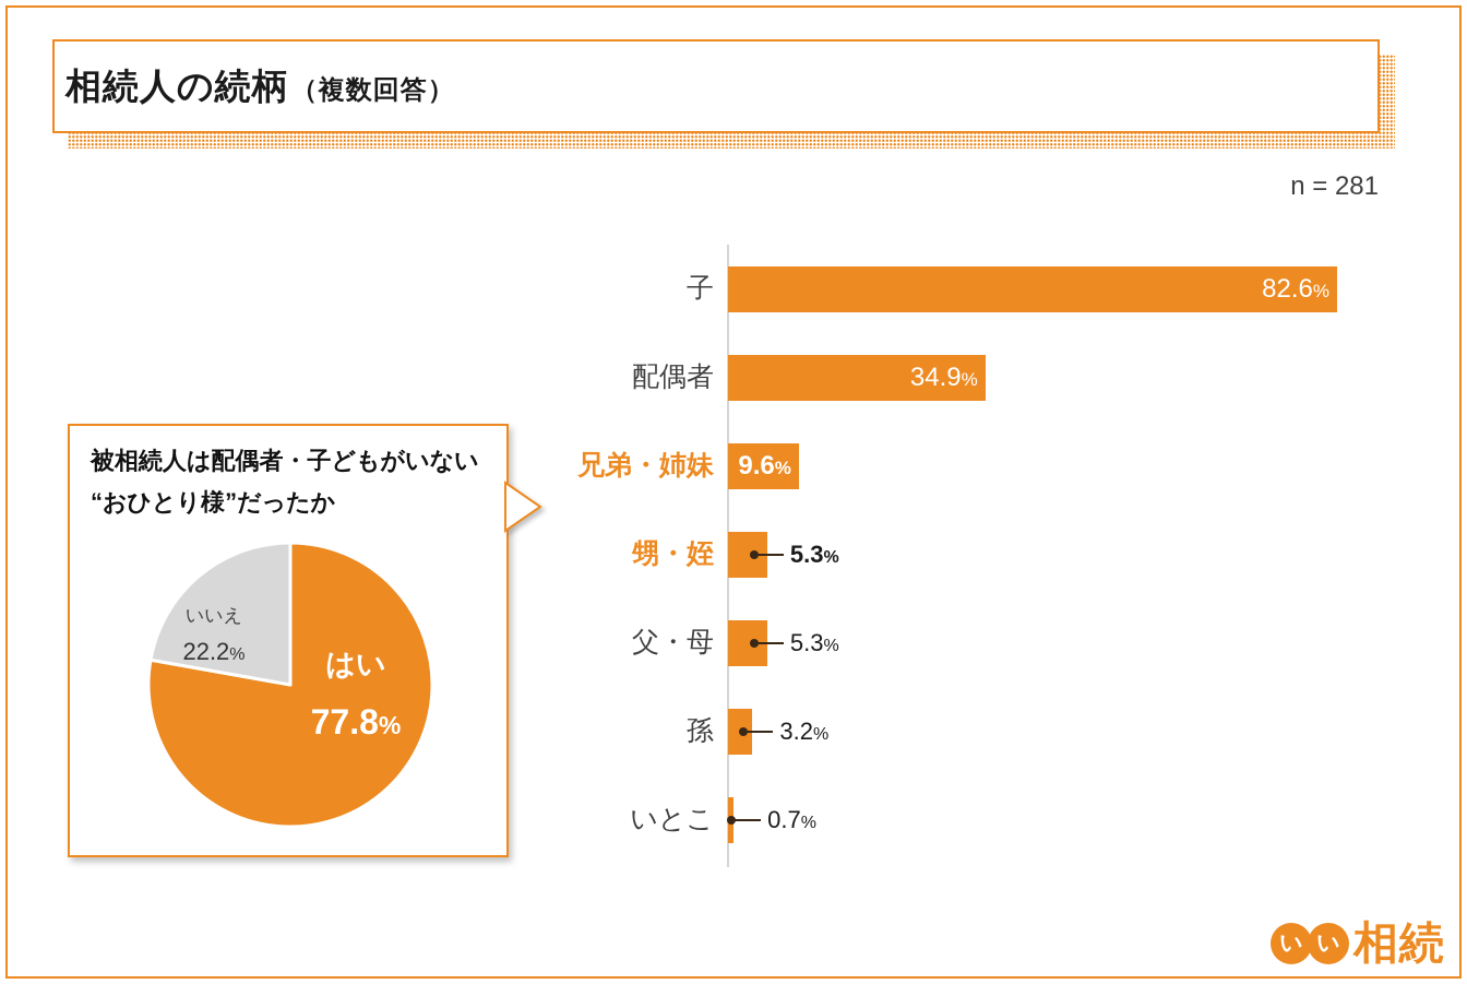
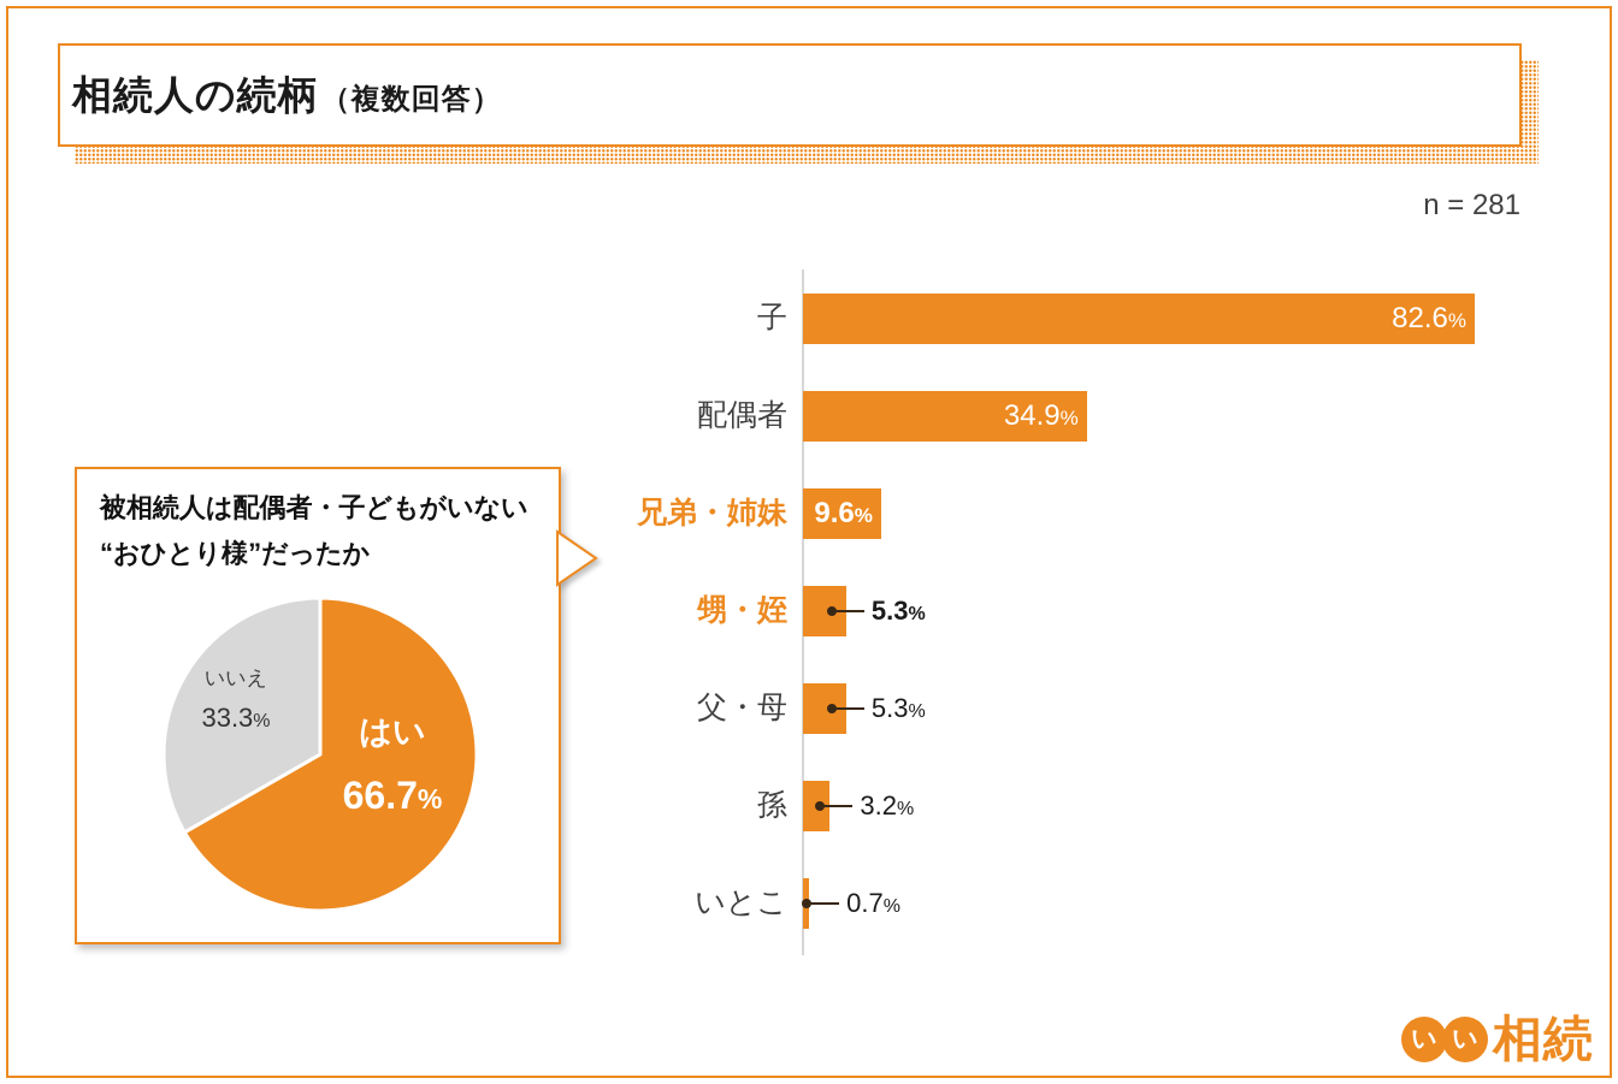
被相続人は配偶者・子どもがいない“おひとり様”だったか/はい: 77.8 -> 66.7
被相続人は配偶者・子どもがいない“おひとり様”だったか/いいえ: 22.2 -> 33.3
